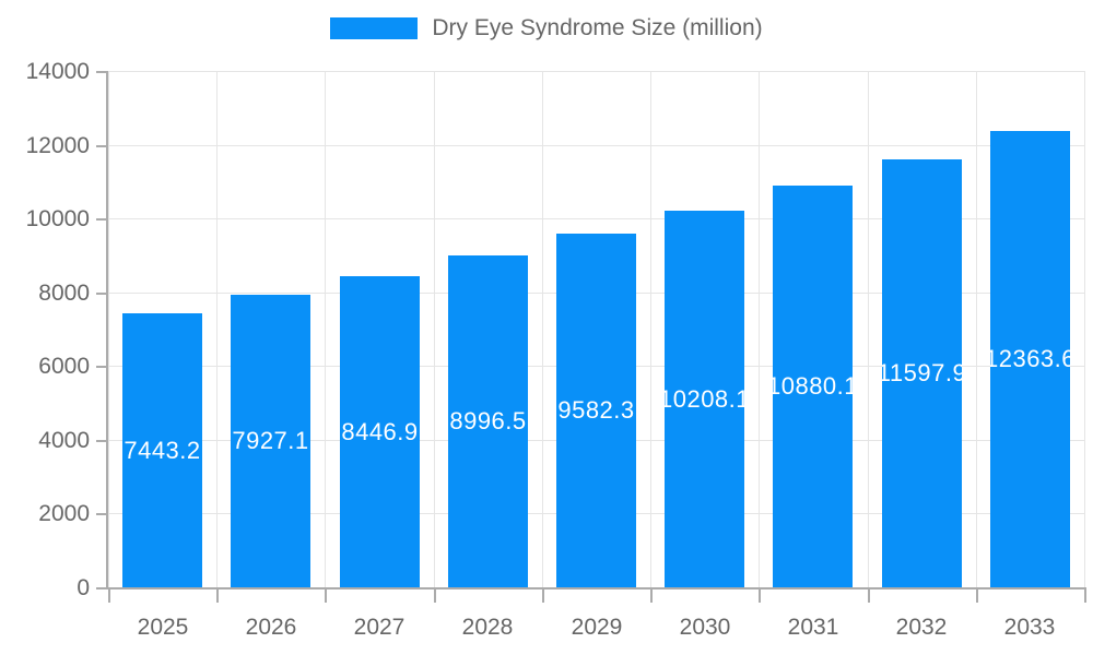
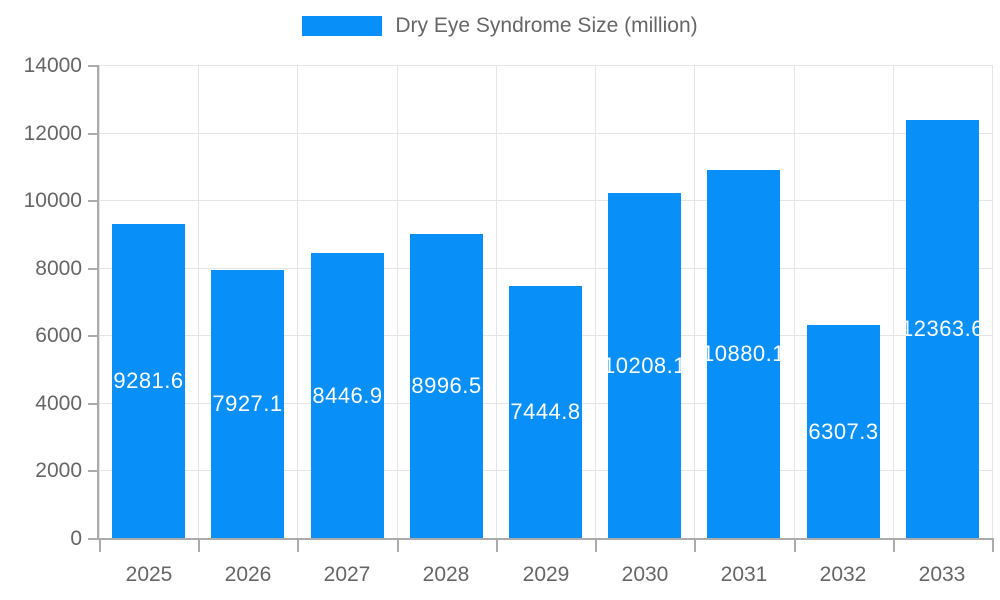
2025: 7443.2 -> 9281.6
2029: 9582.3 -> 7444.8
2032: 11597.9 -> 6307.3
